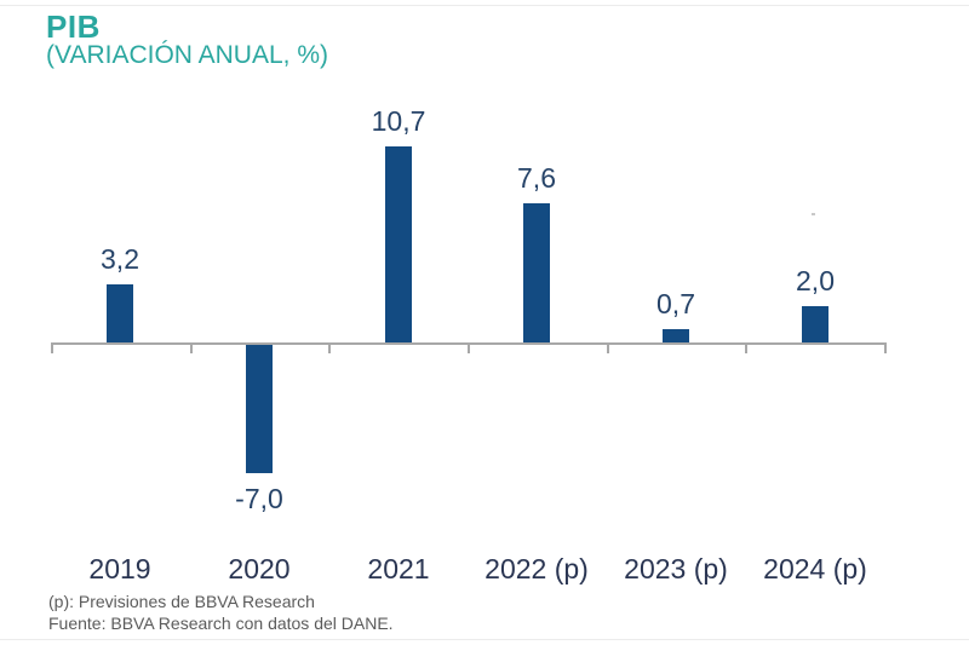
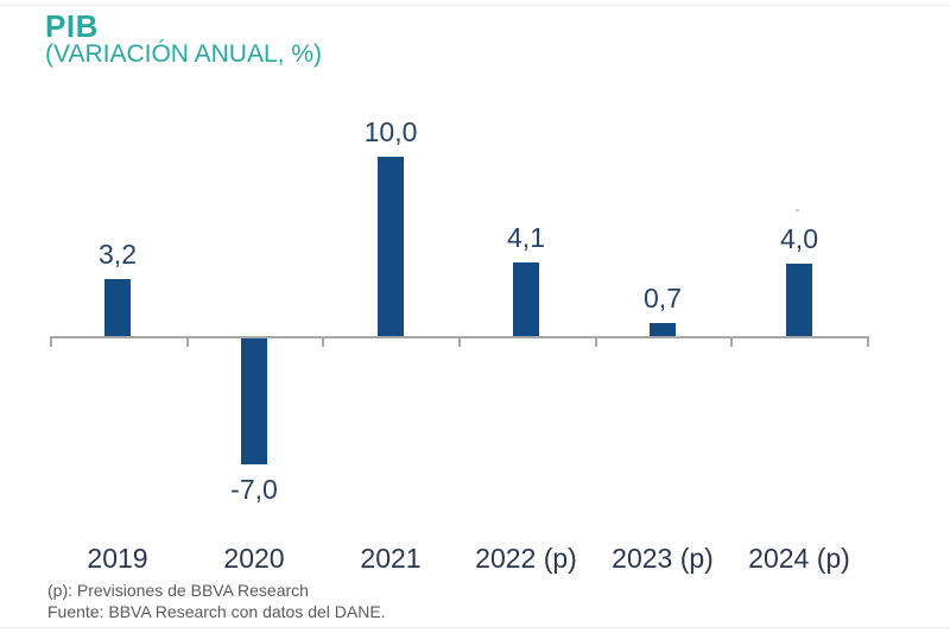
2021: 10,7 -> 10,0
2022 (p): 7,6 -> 4,1
2024 (p): 2,0 -> 4,0
